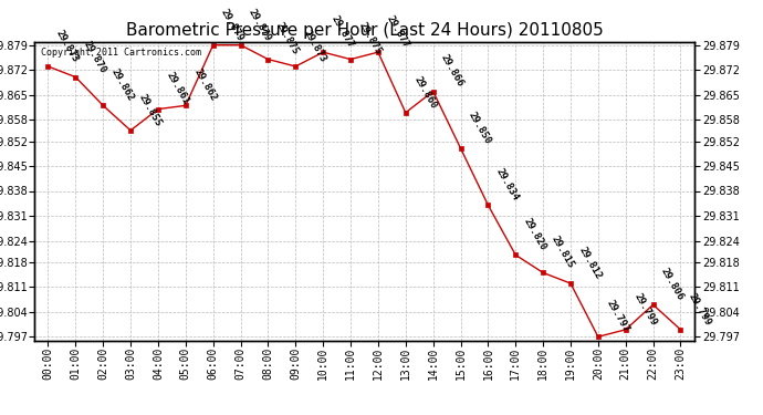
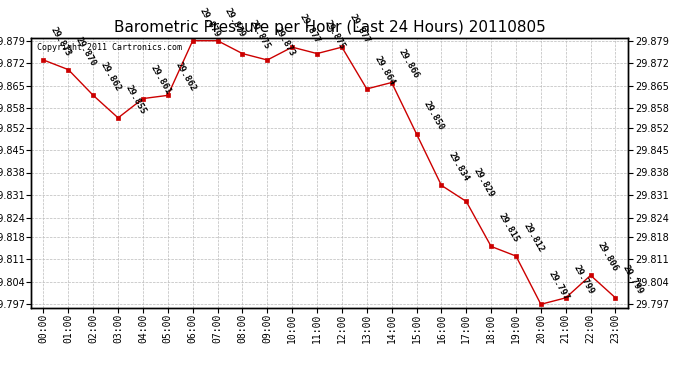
13:00: 29.860 -> 29.864
17:00: 29.820 -> 29.829
